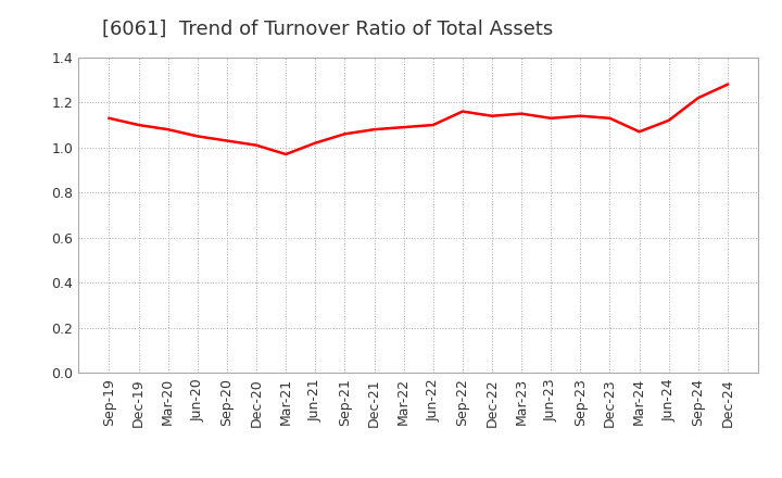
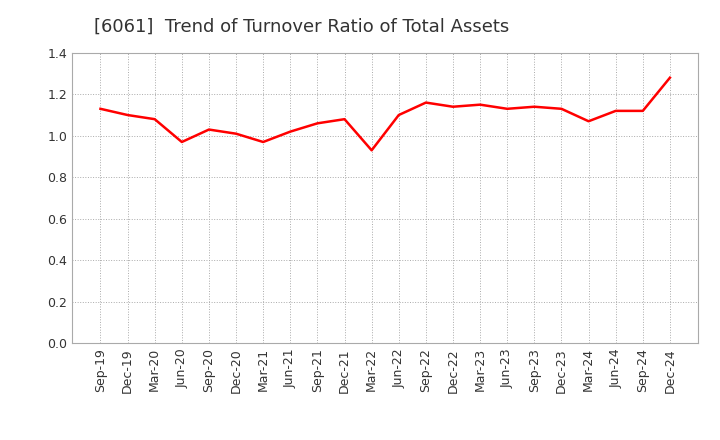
Jun-20: 1.05 -> 0.97
Mar-22: 1.09 -> 0.93
Sep-24: 1.22 -> 1.12
